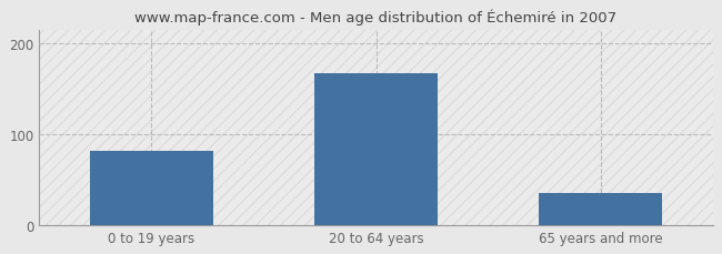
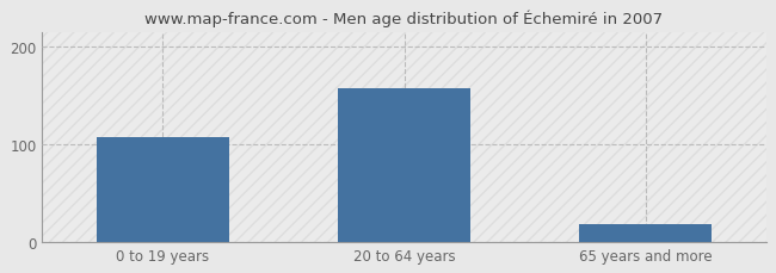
0 to 19 years: 82 -> 108
20 to 64 years: 168 -> 158
65 years and more: 35 -> 18
